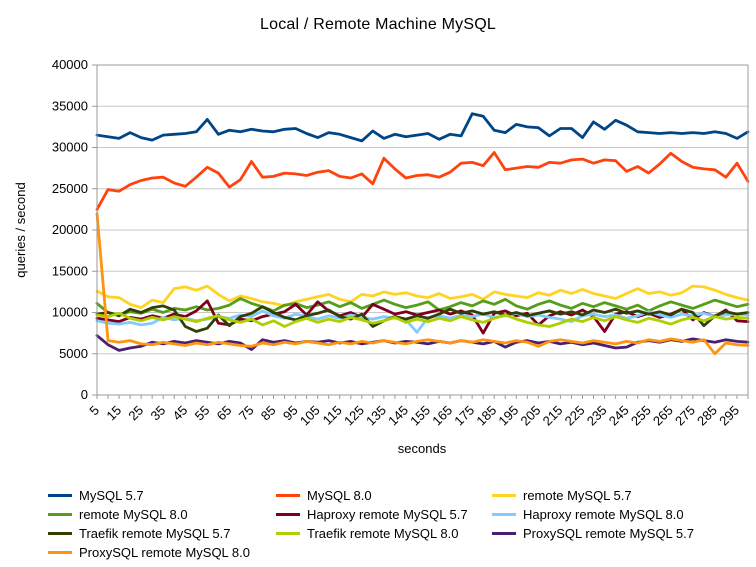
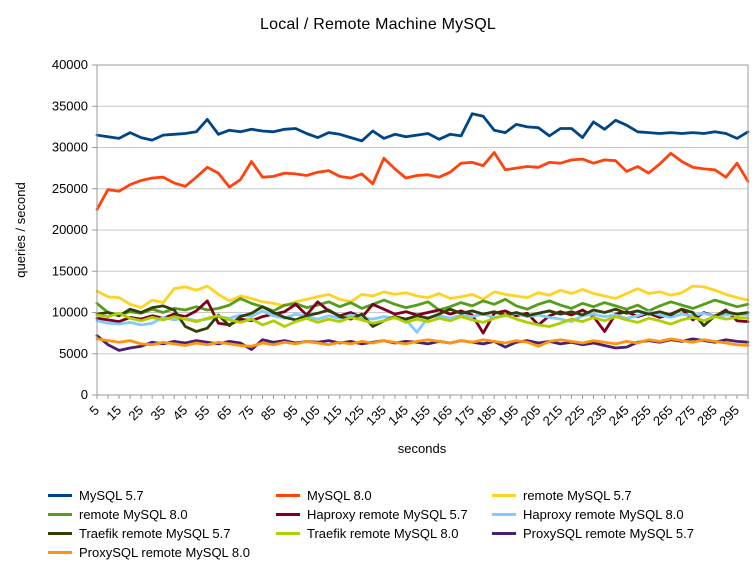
ProxySQL remote MySQL 8.0/5: 22000 -> 7000
ProxySQL remote MySQL 8.0/285: 5000 -> 6000
